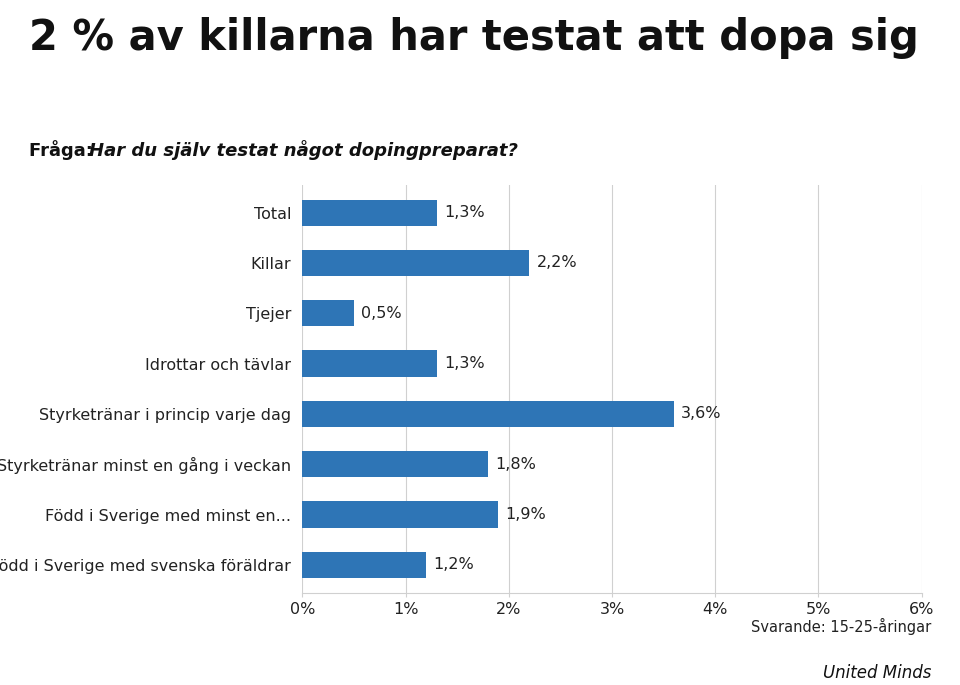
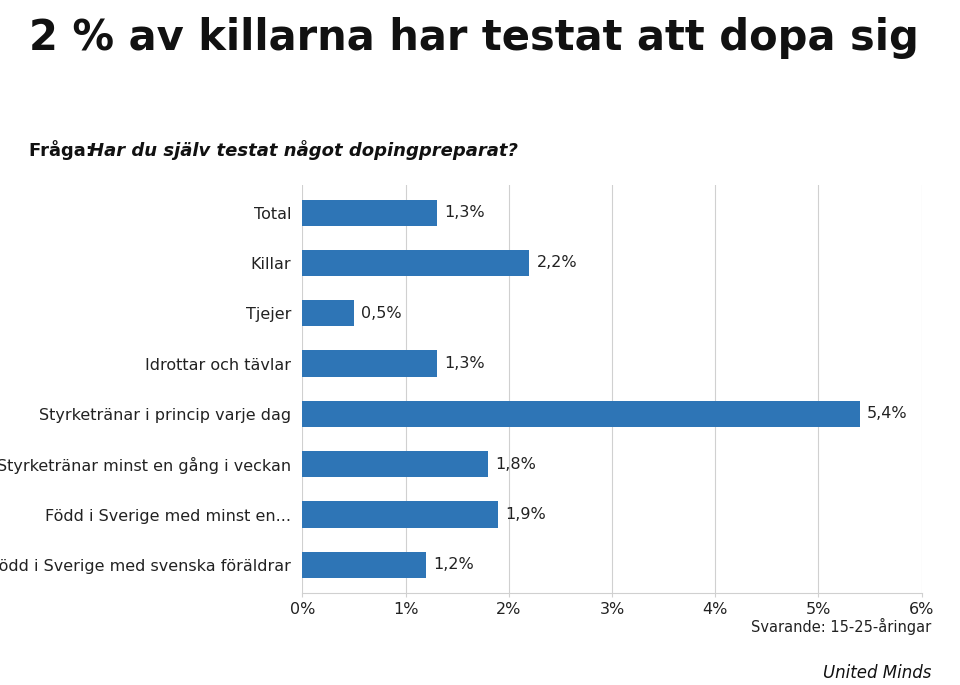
Styrketränar i princip varje dag: 3,6% -> 5,4%
